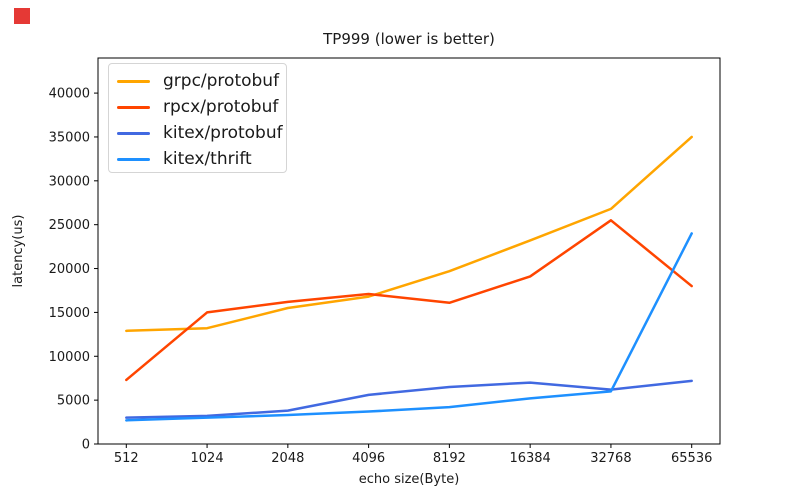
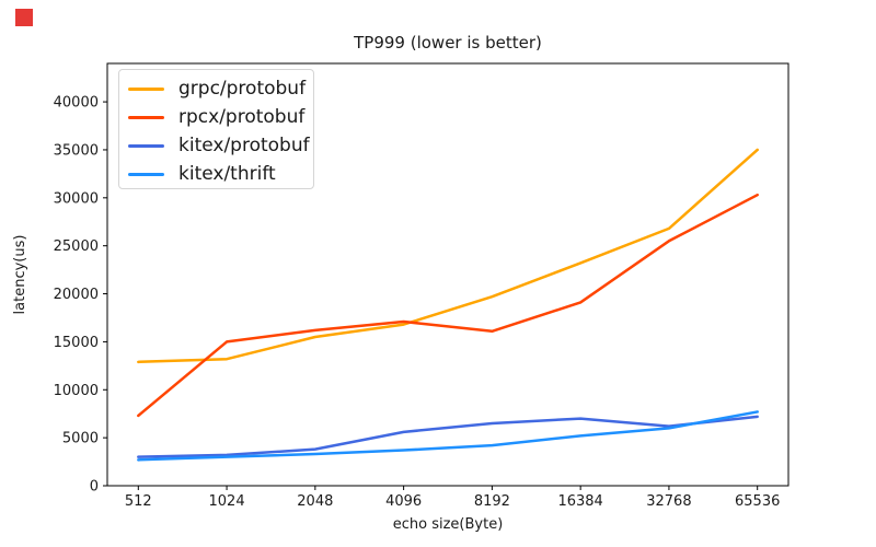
rpcx/protobuf/65536: 18000 -> 30000
kitex/thrift/65536: 24000 -> 8000
